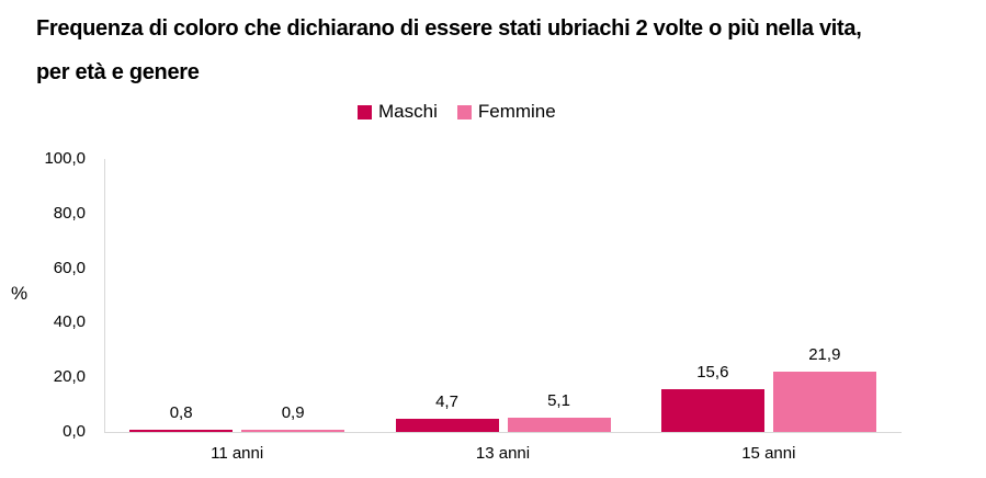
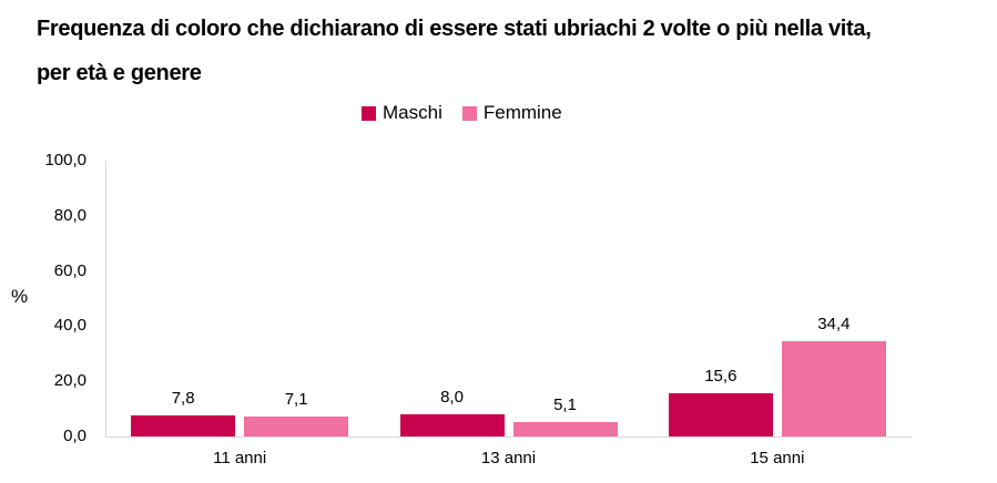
Maschi/11 anni: 0,8 -> 7,8
Femmine/11 anni: 0,9 -> 7,1
Maschi/13 anni: 4,7 -> 8,0
Femmine/15 anni: 21,9 -> 34,4
